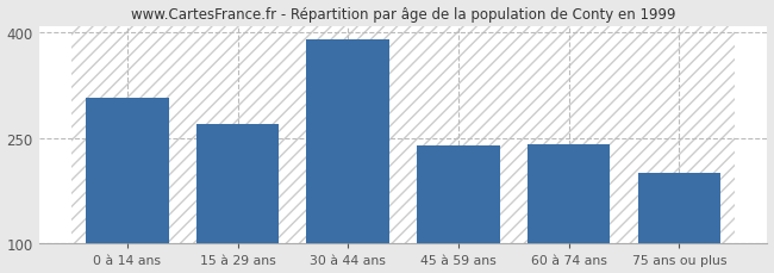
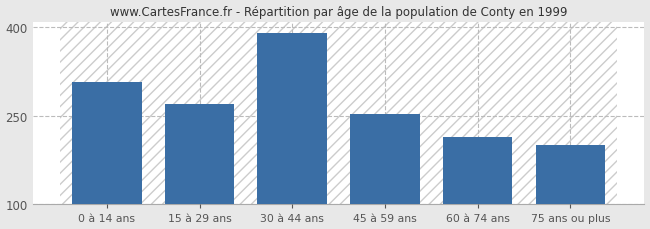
45 à 59 ans: 240 -> 253
60 à 74 ans: 242 -> 215
